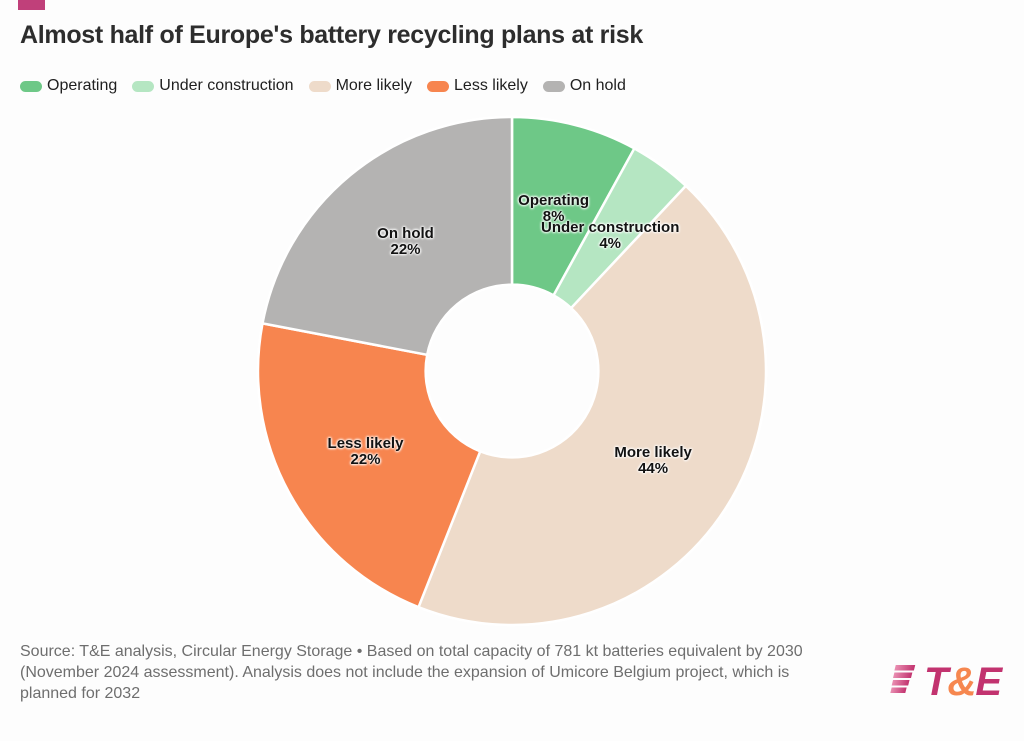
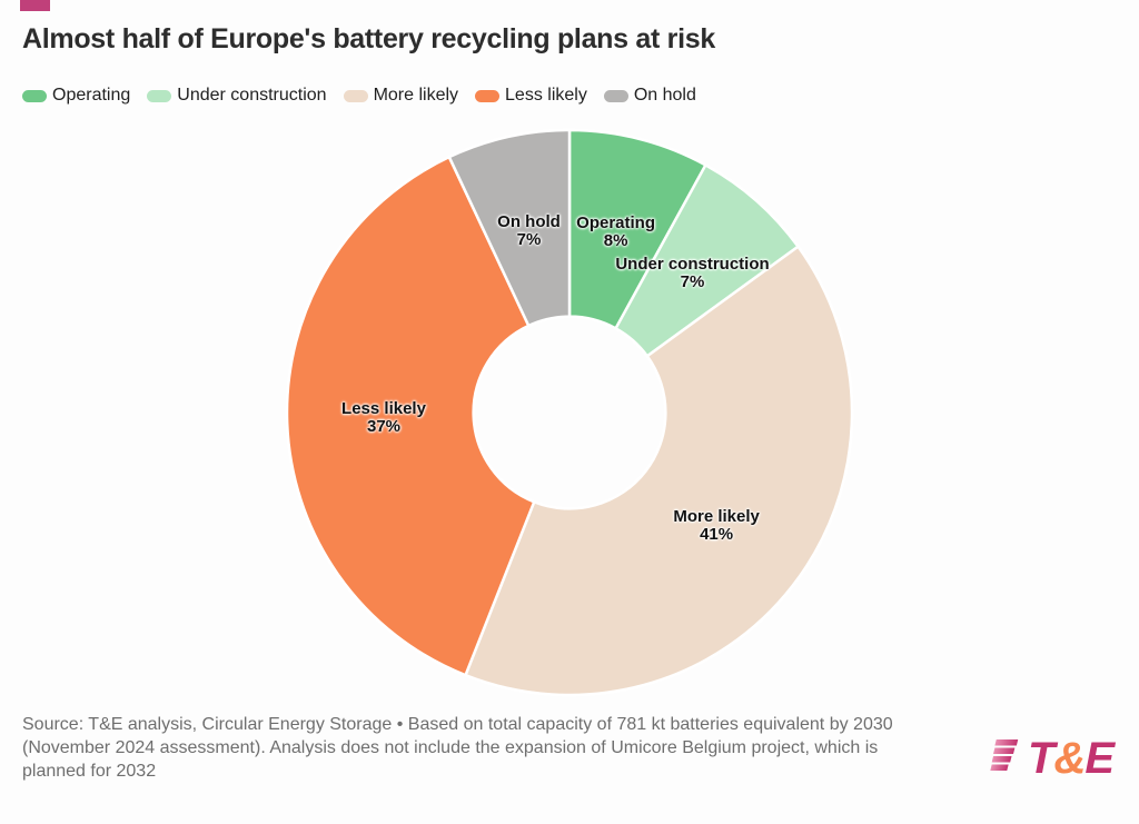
Under construction: 4% -> 7%
More likely: 44% -> 41%
Less likely: 22% -> 37%
On hold: 22% -> 7%
